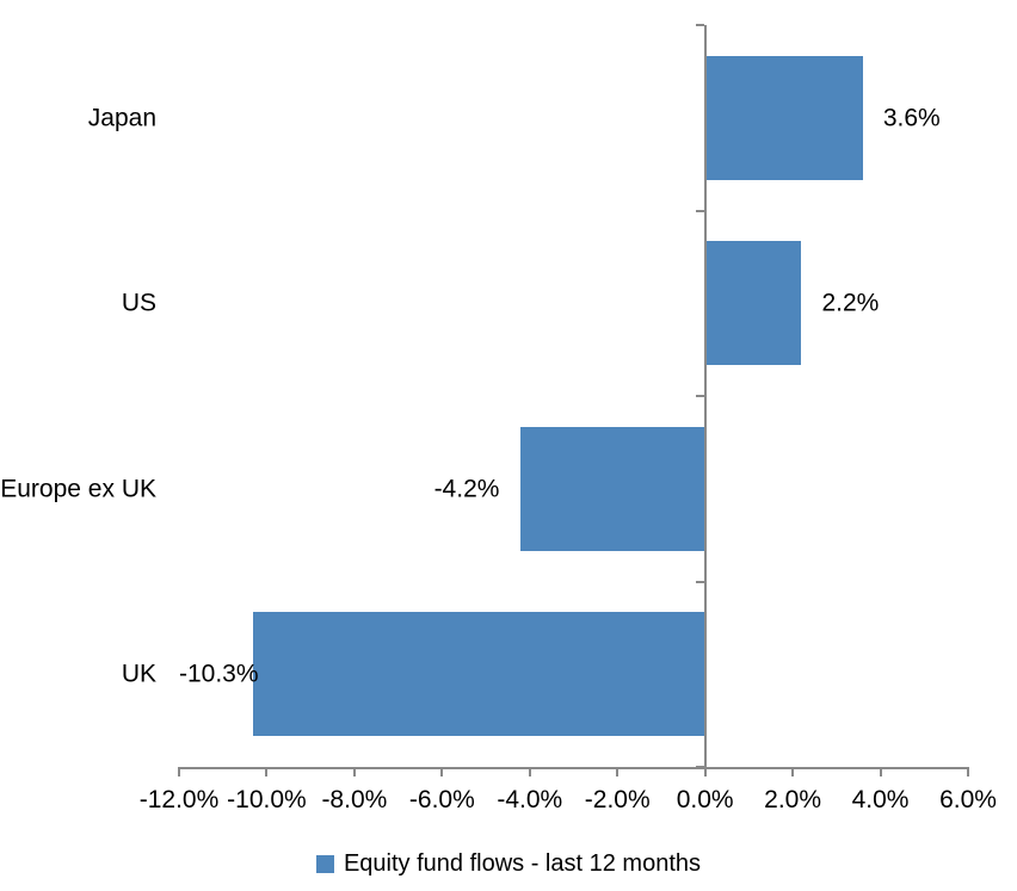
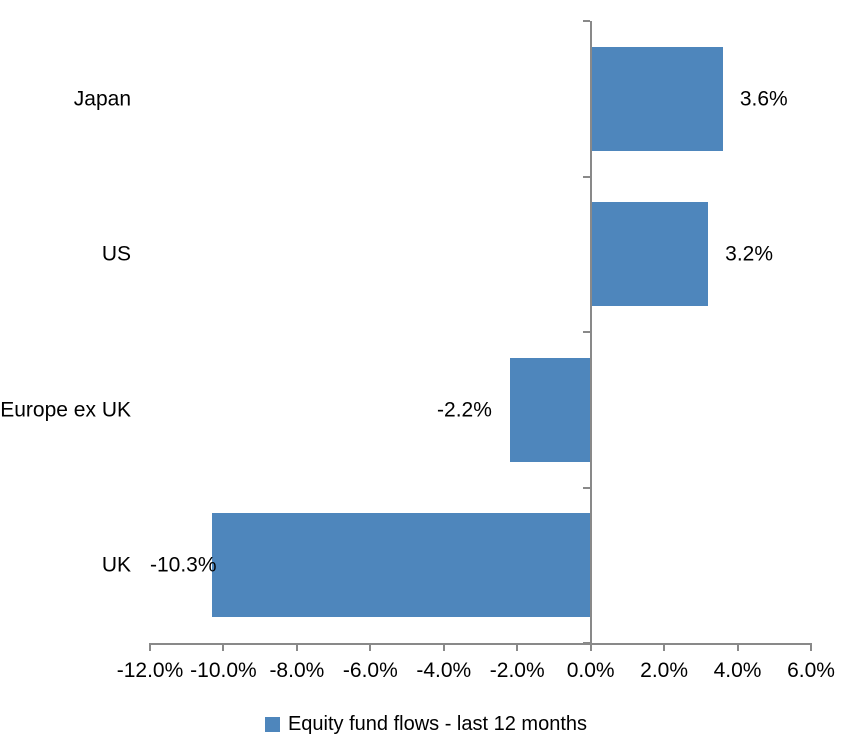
US: 2.2% -> 3.2%
Europe ex UK: -4.2% -> -2.2%
